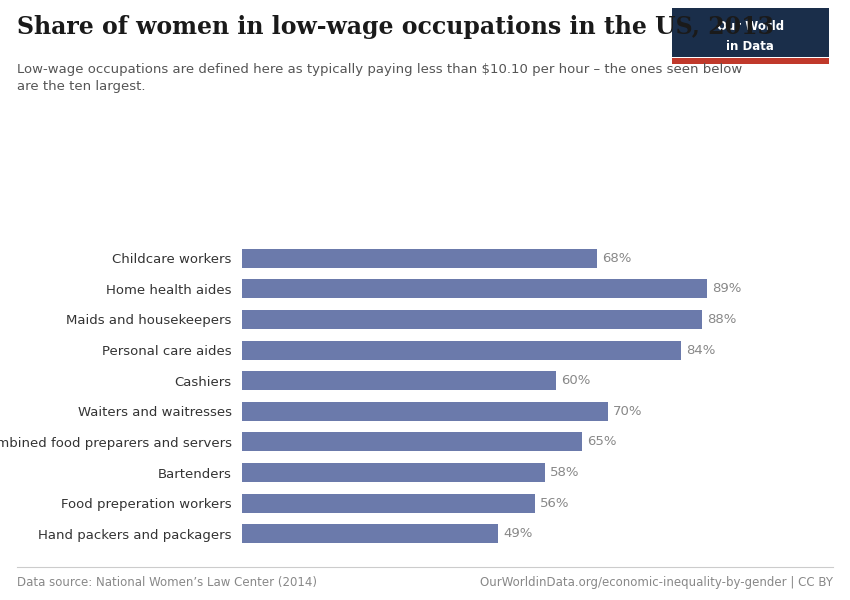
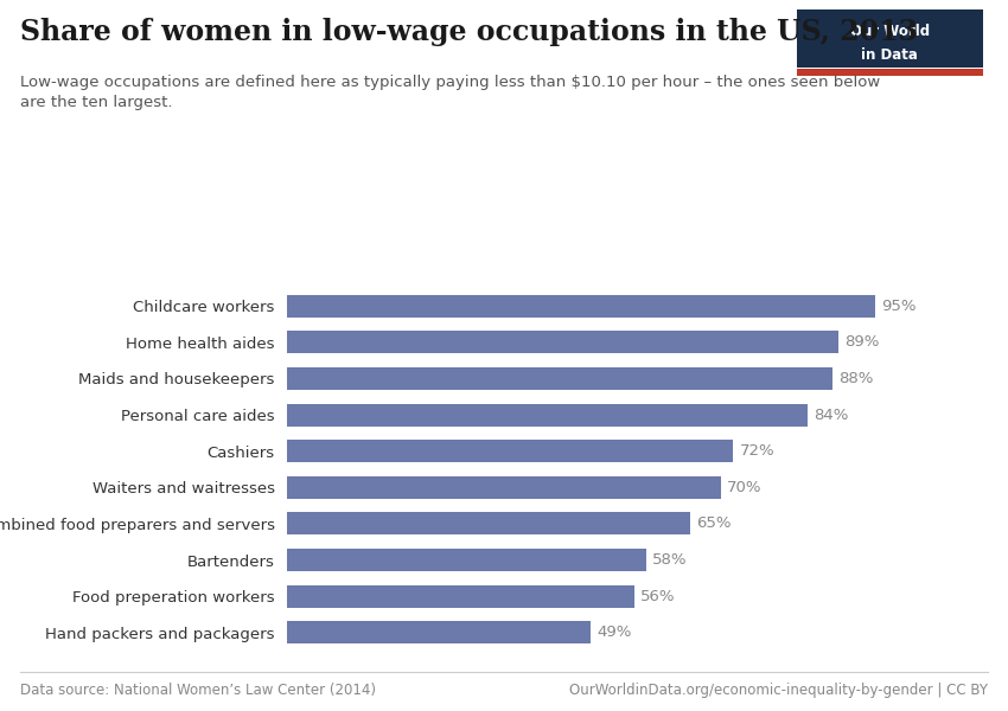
Childcare workers: 68% -> 95%
Cashiers: 60% -> 72%
